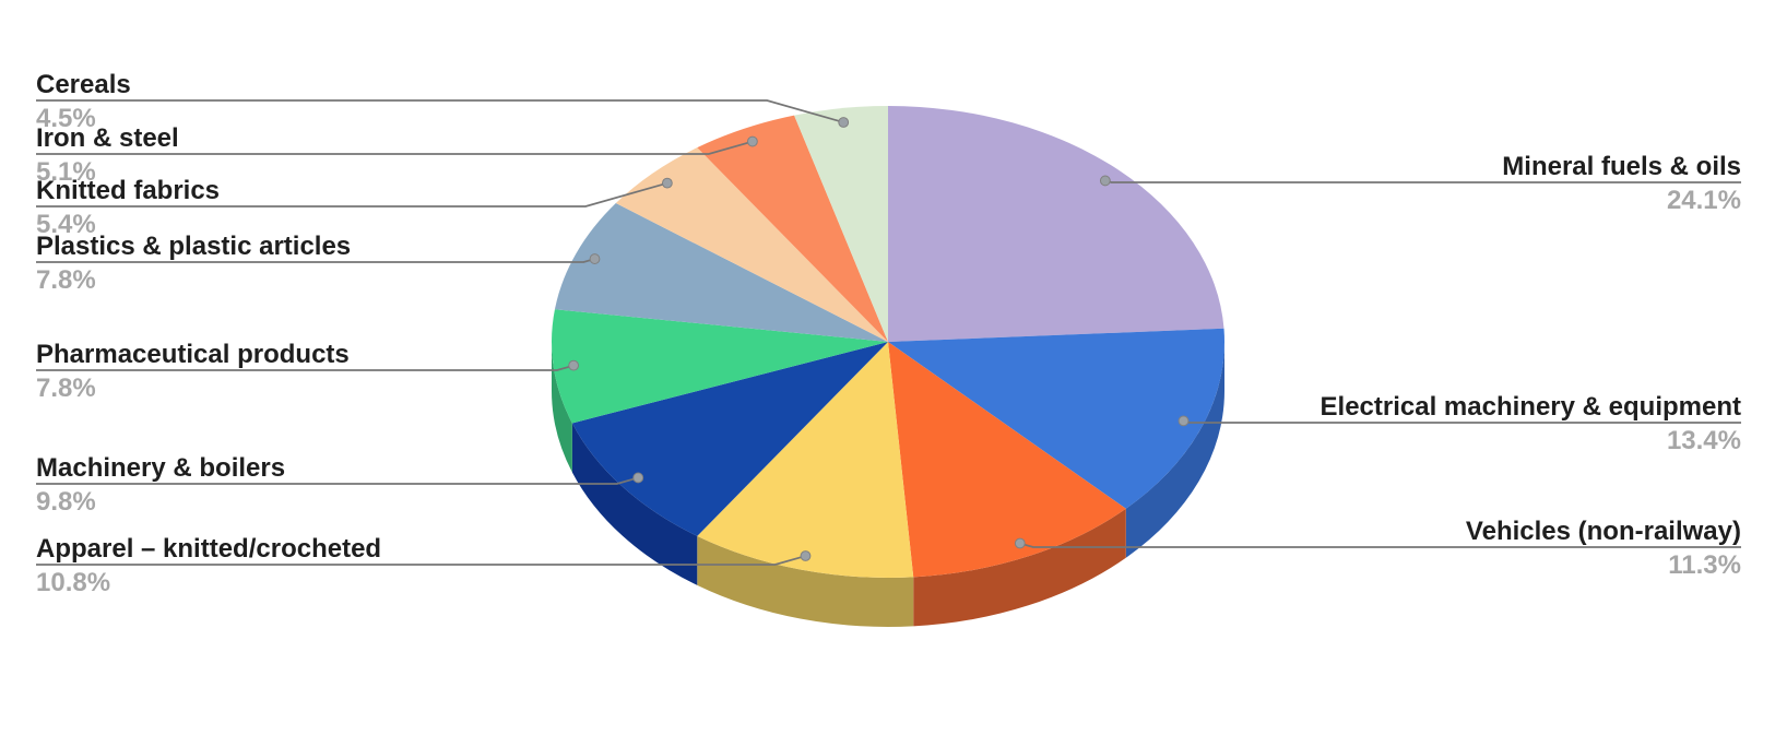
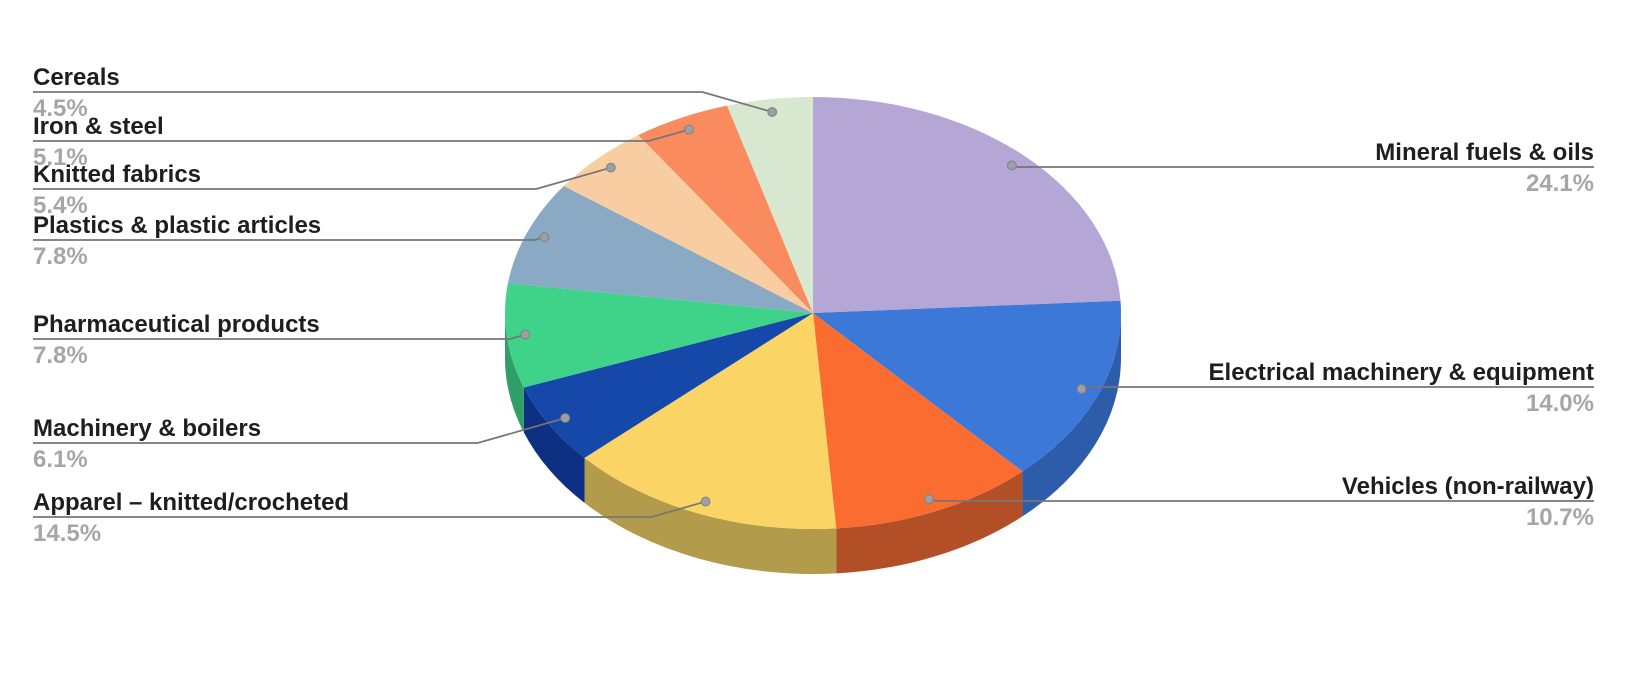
Electrical machinery & equipment: 13.4% -> 14.0%
Vehicles (non-railway): 11.3% -> 10.7%
Apparel – knitted/crocheted: 10.8% -> 14.5%
Machinery & boilers: 9.8% -> 6.1%
